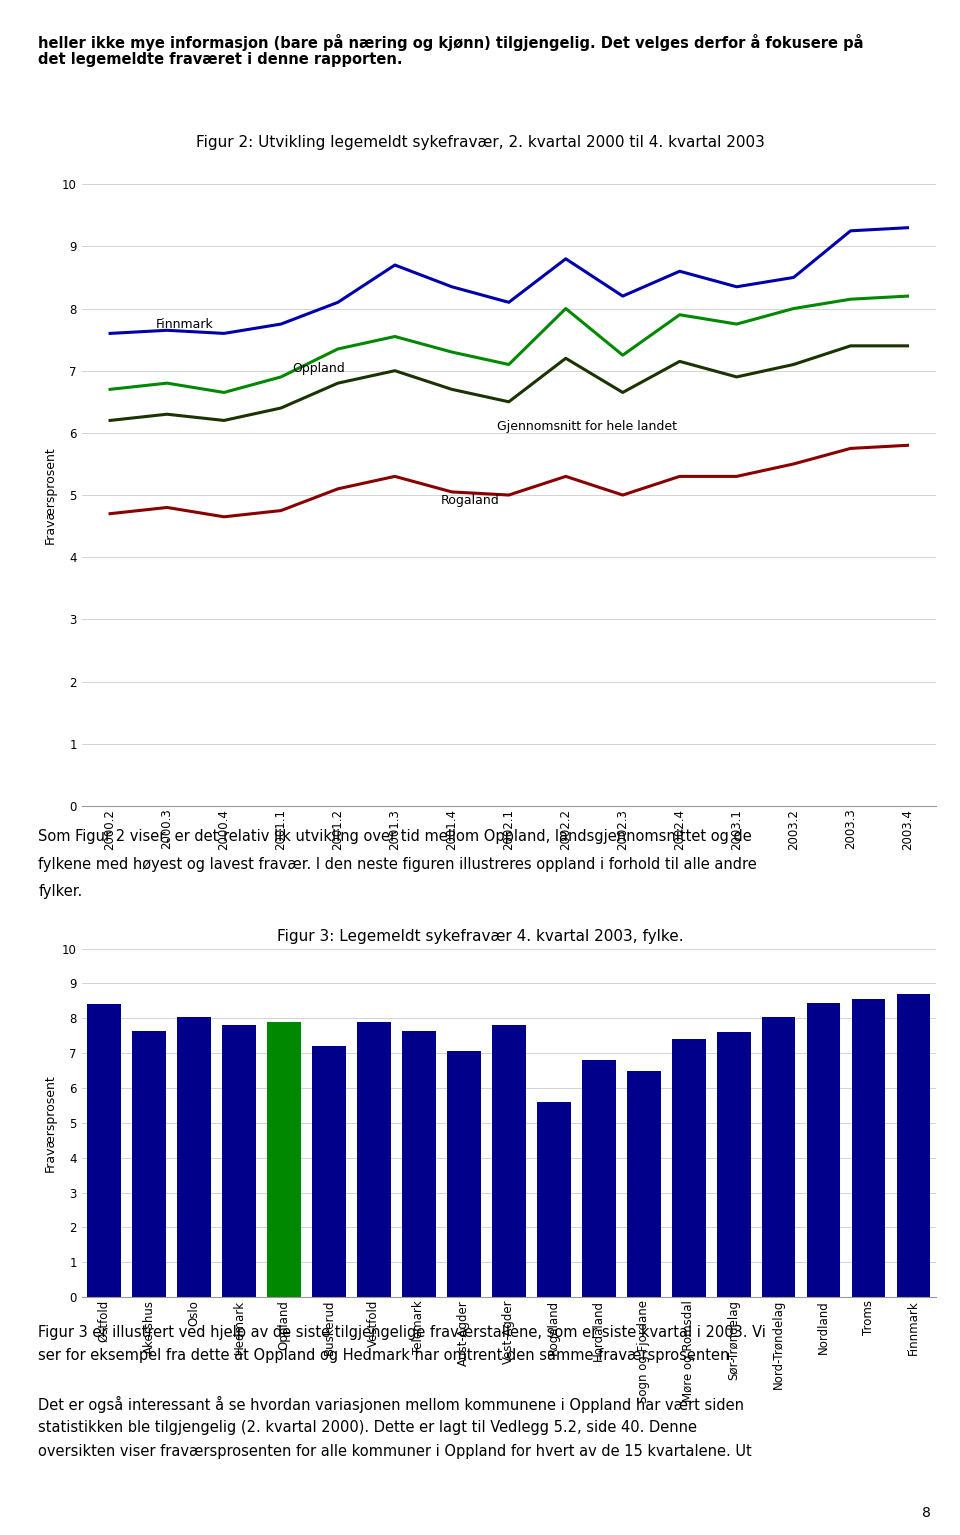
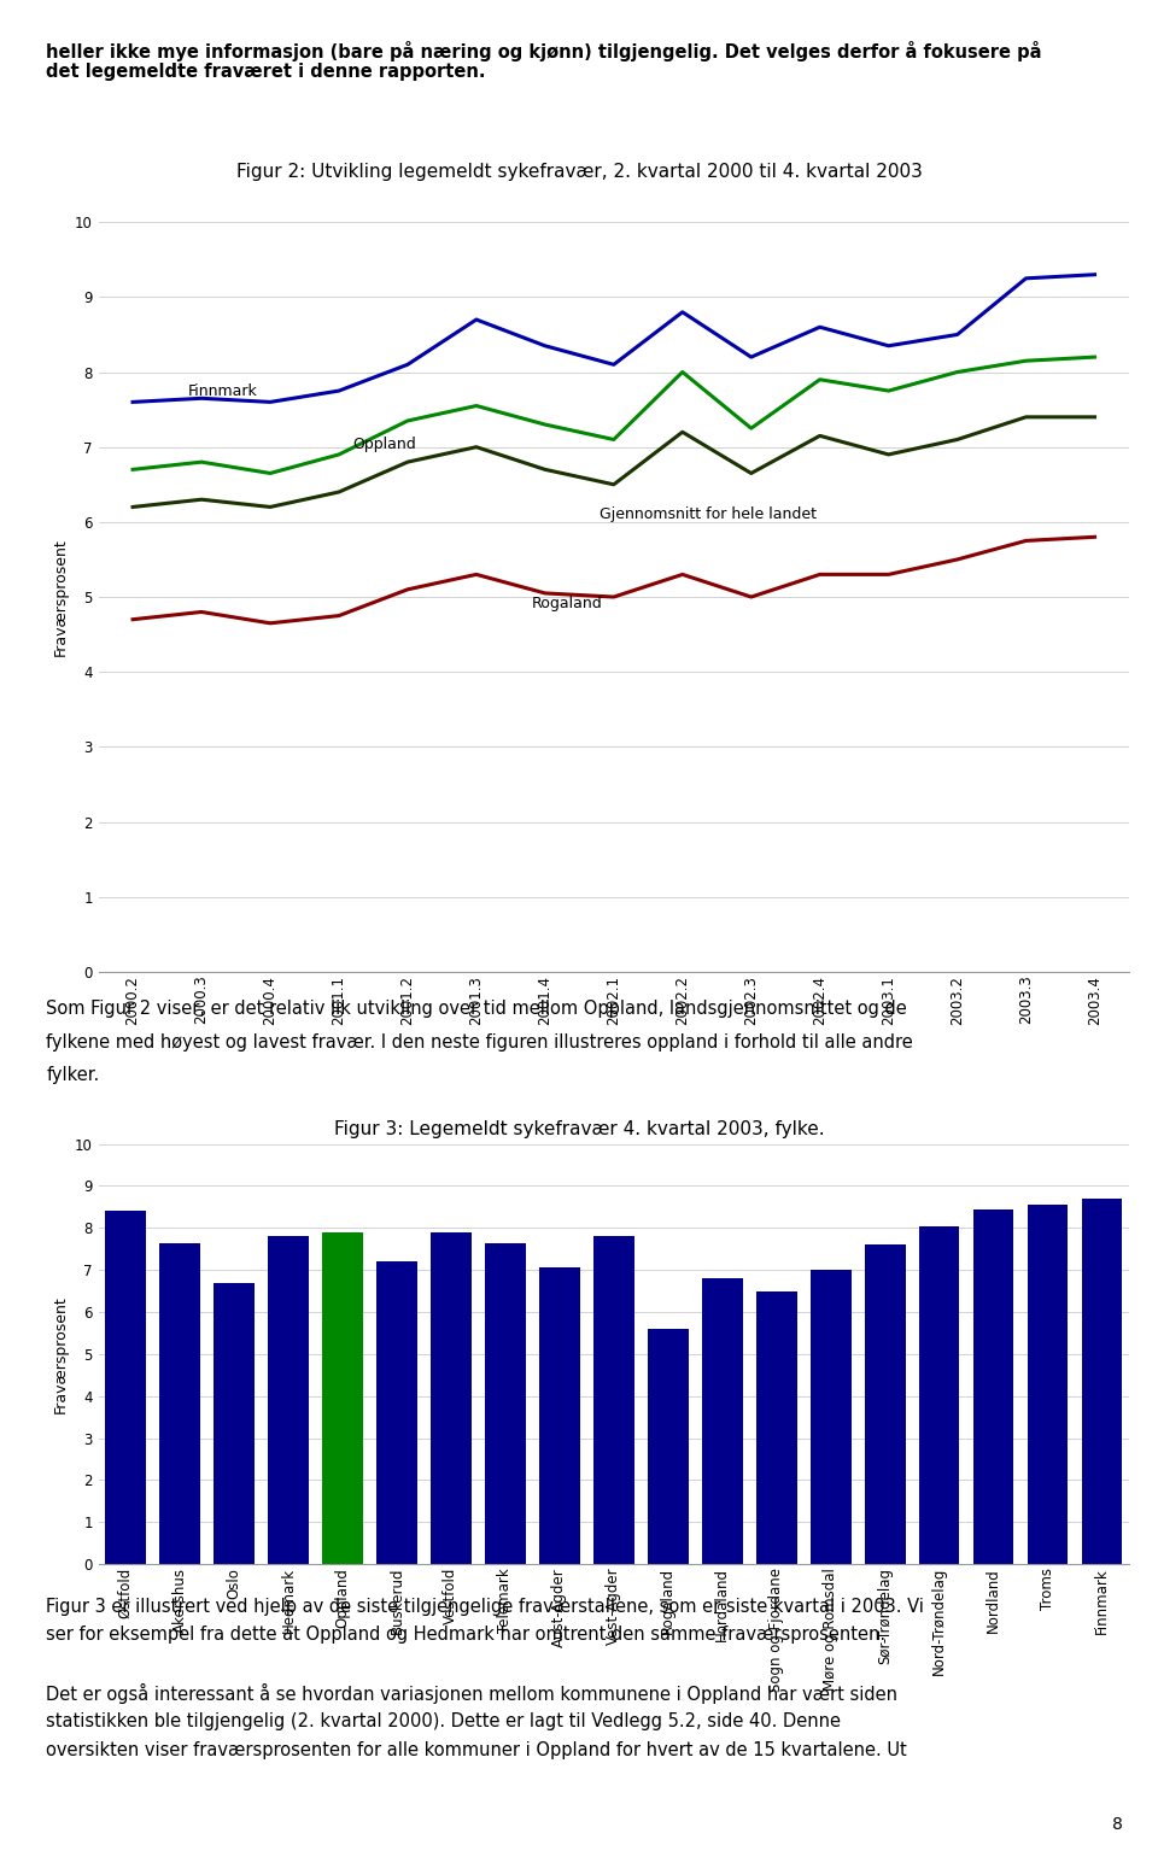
Oslo: 8.05 -> 6.70
Møre og Romsdal: 7.40 -> 7.00
